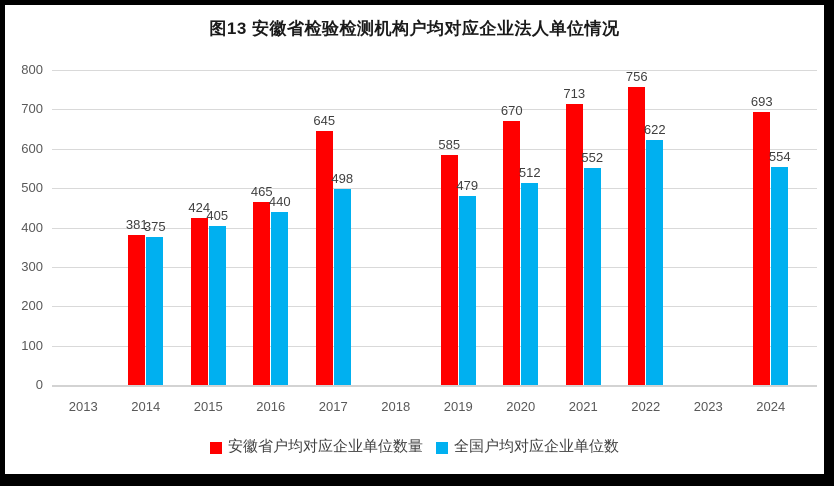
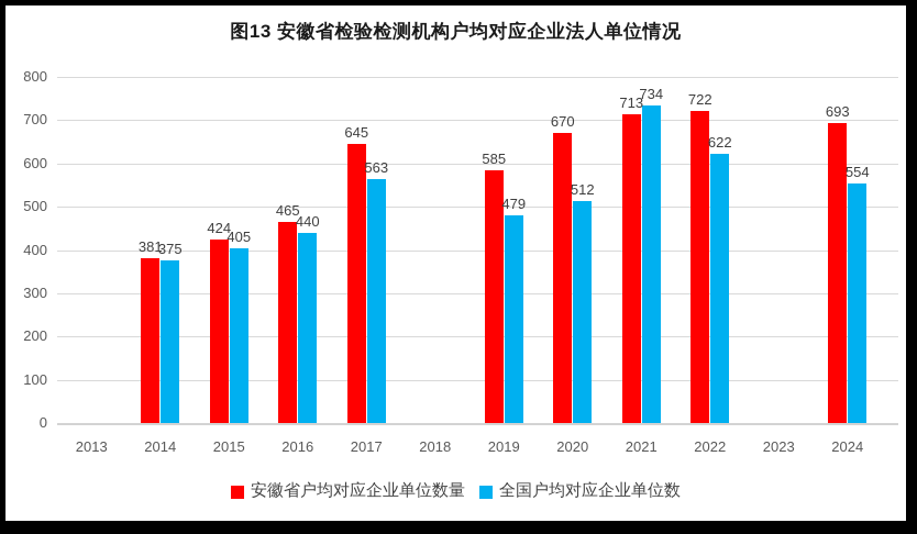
全国户均对应企业单位数/2017: 498 -> 563
全国户均对应企业单位数/2021: 552 -> 734
安徽省户均对应企业单位数量/2022: 756 -> 722
